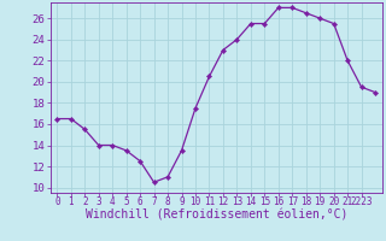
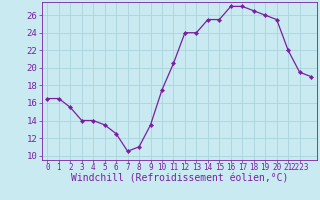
12: 23.0 -> 24.0
